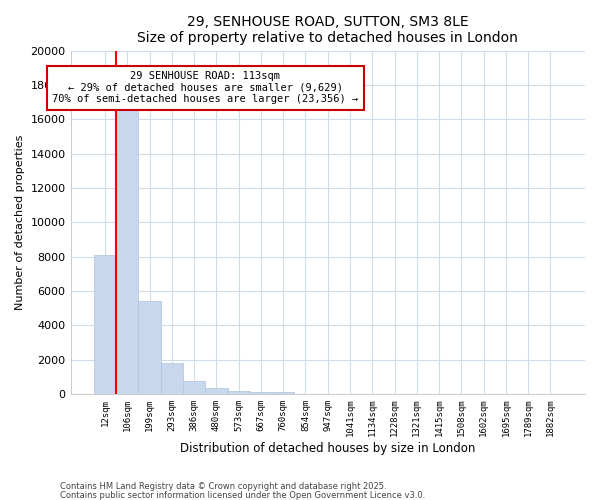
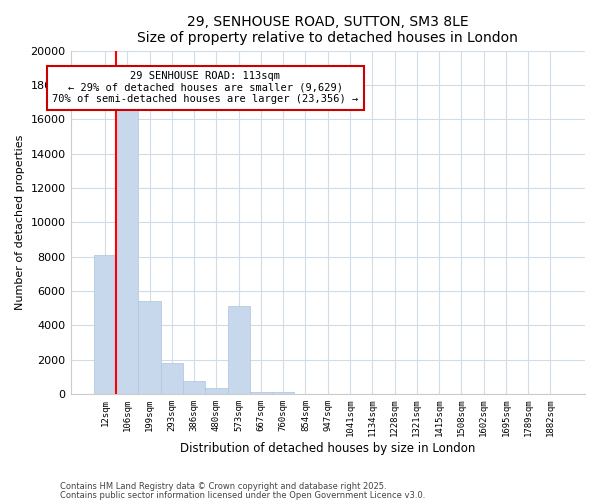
573sqm: 200 -> 5100
